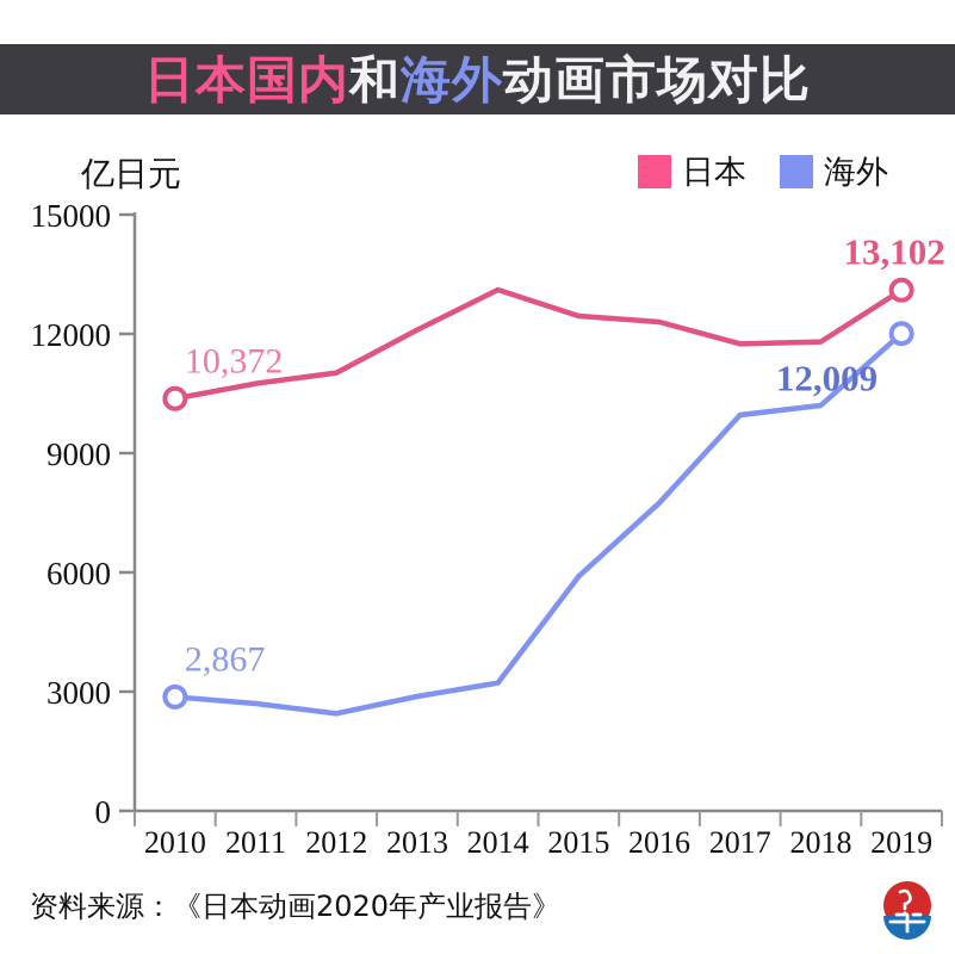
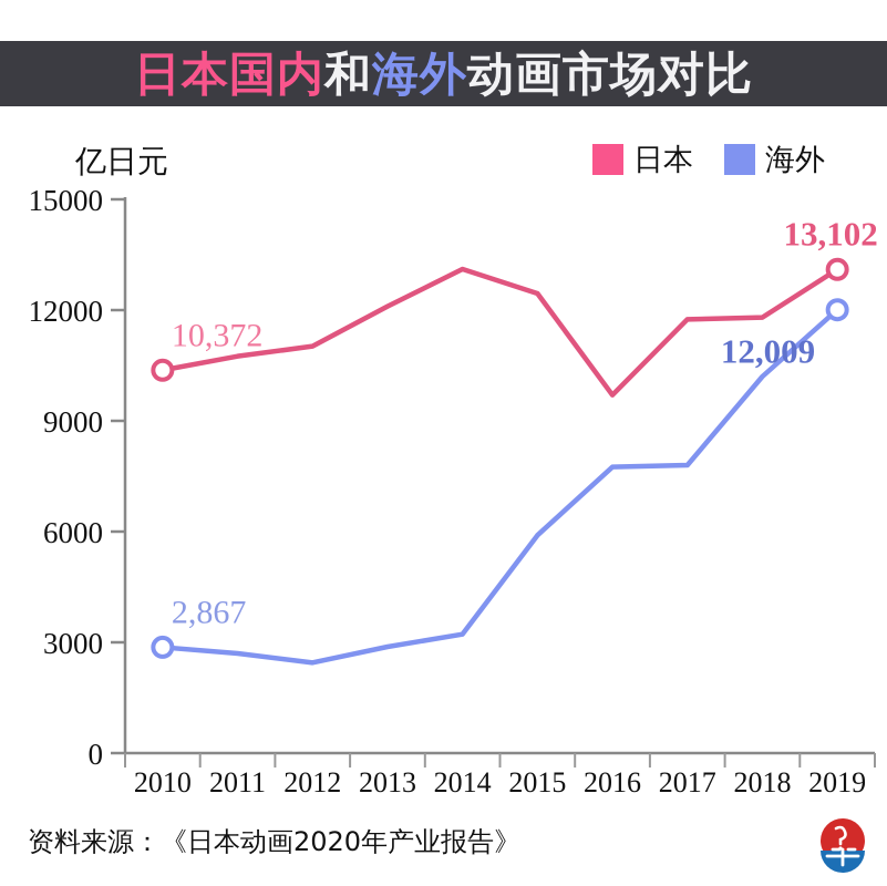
日本/2016: 12300 -> 9700
海外/2017: 10000 -> 7800
